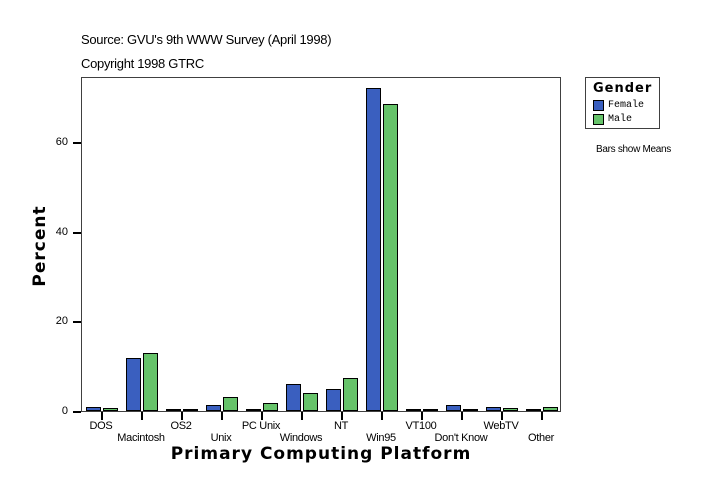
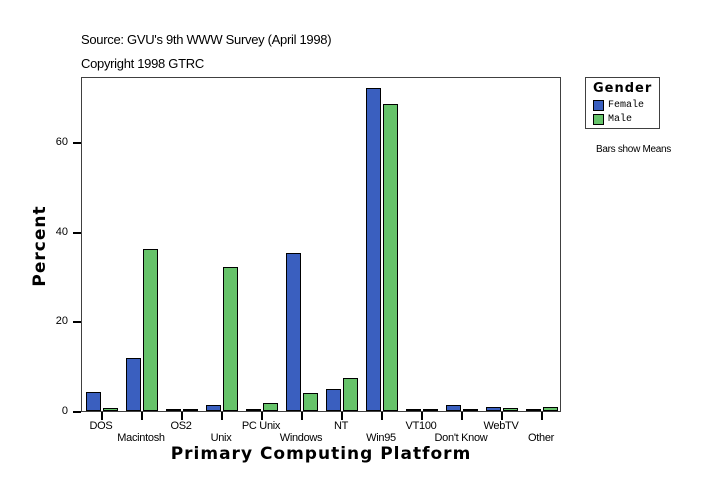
Female/DOS: 1 -> 4
Male/Macintosh: 13 -> 36
Male/Unix: 3 -> 32
Female/Windows: 6 -> 35
